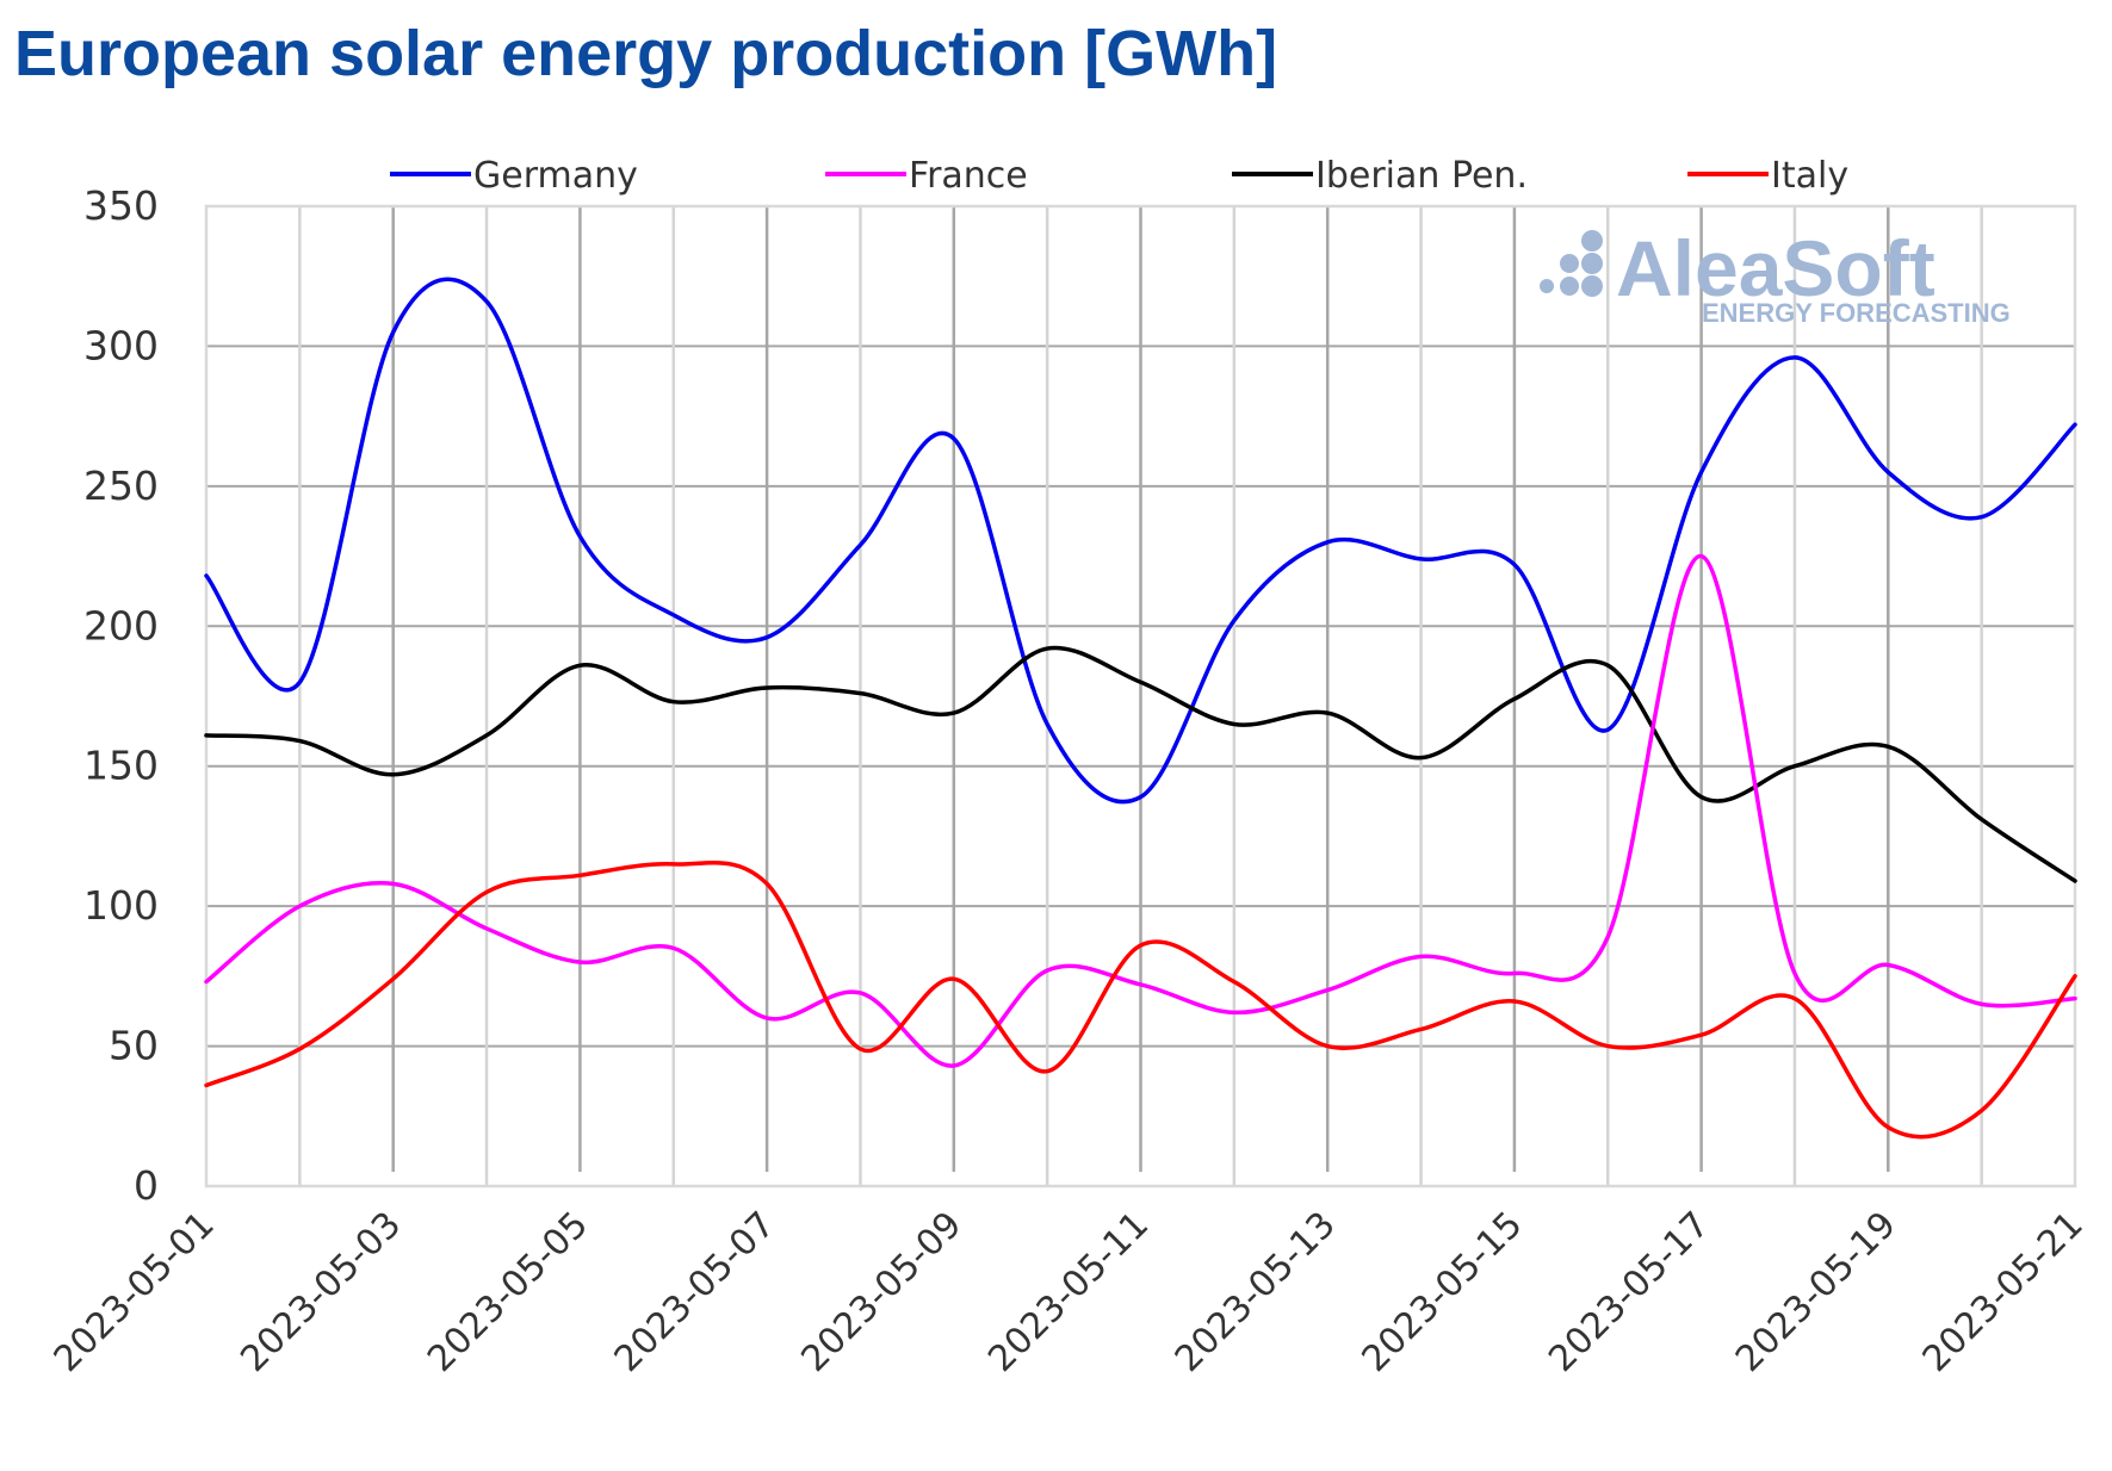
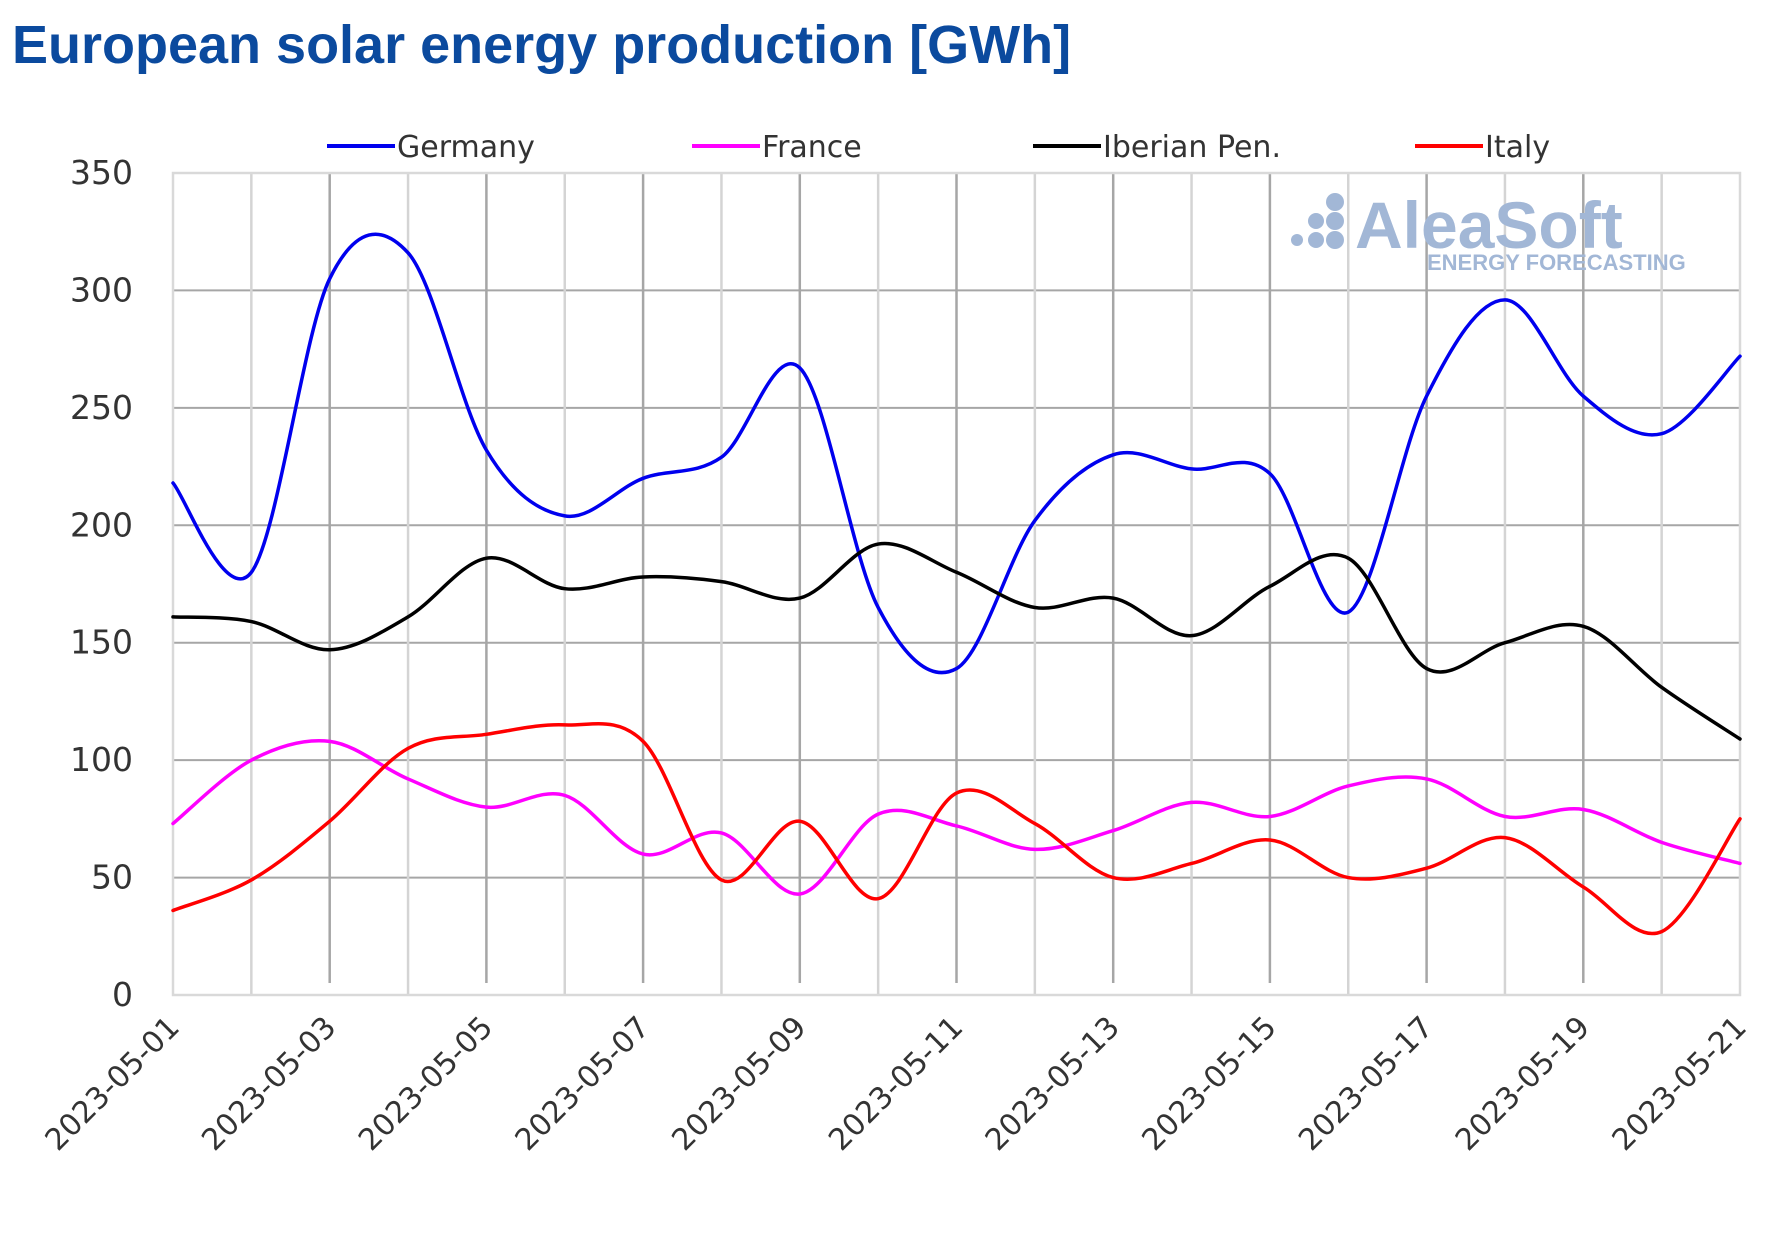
Germany/2023-05-07: 196 -> 220
France/2023-05-17: 225 -> 92
Italy/2023-05-19: 21 -> 46
France/2023-05-21: 67 -> 56
